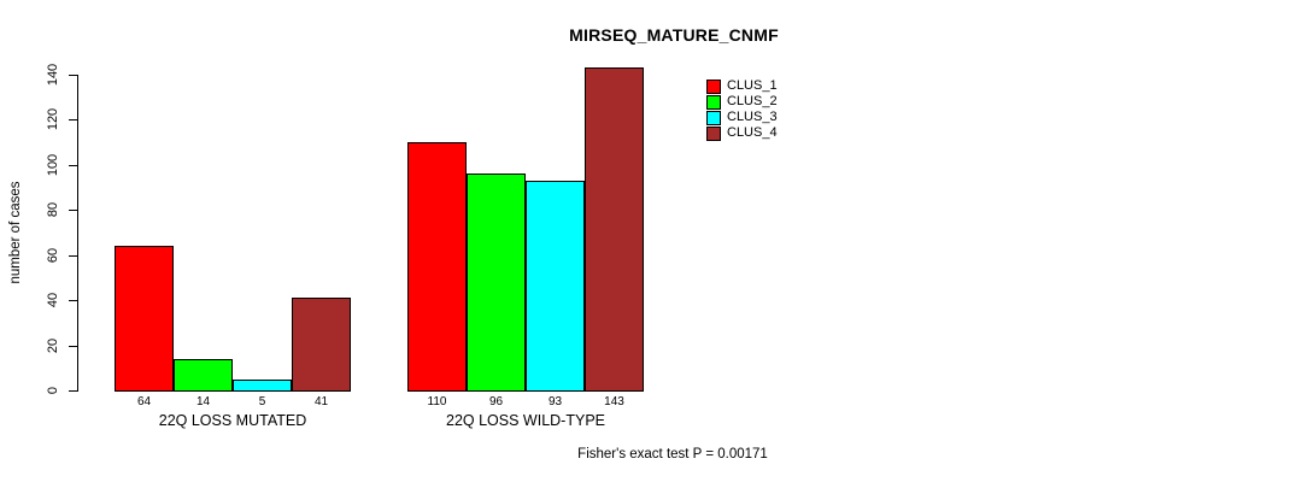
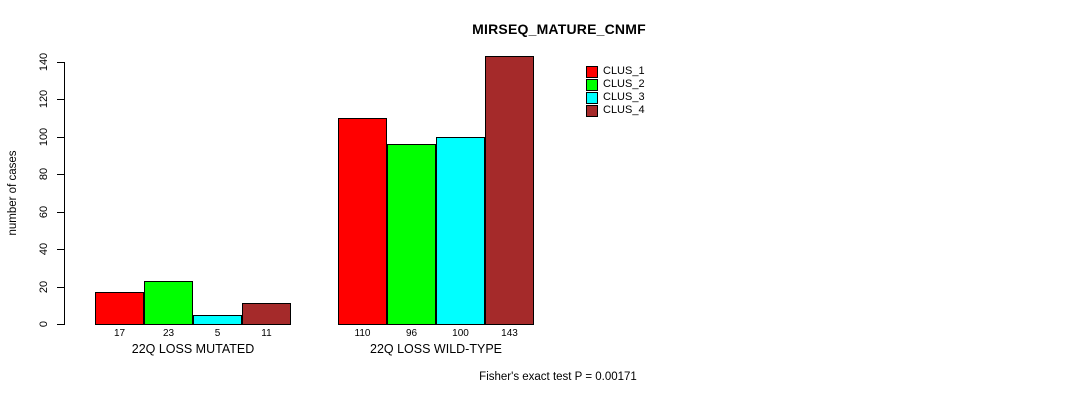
CLUS_1/22Q LOSS MUTATED: 64 -> 17
CLUS_2/22Q LOSS MUTATED: 14 -> 23
CLUS_4/22Q LOSS MUTATED: 41 -> 11
CLUS_3/22Q LOSS WILD-TYPE: 93 -> 100
